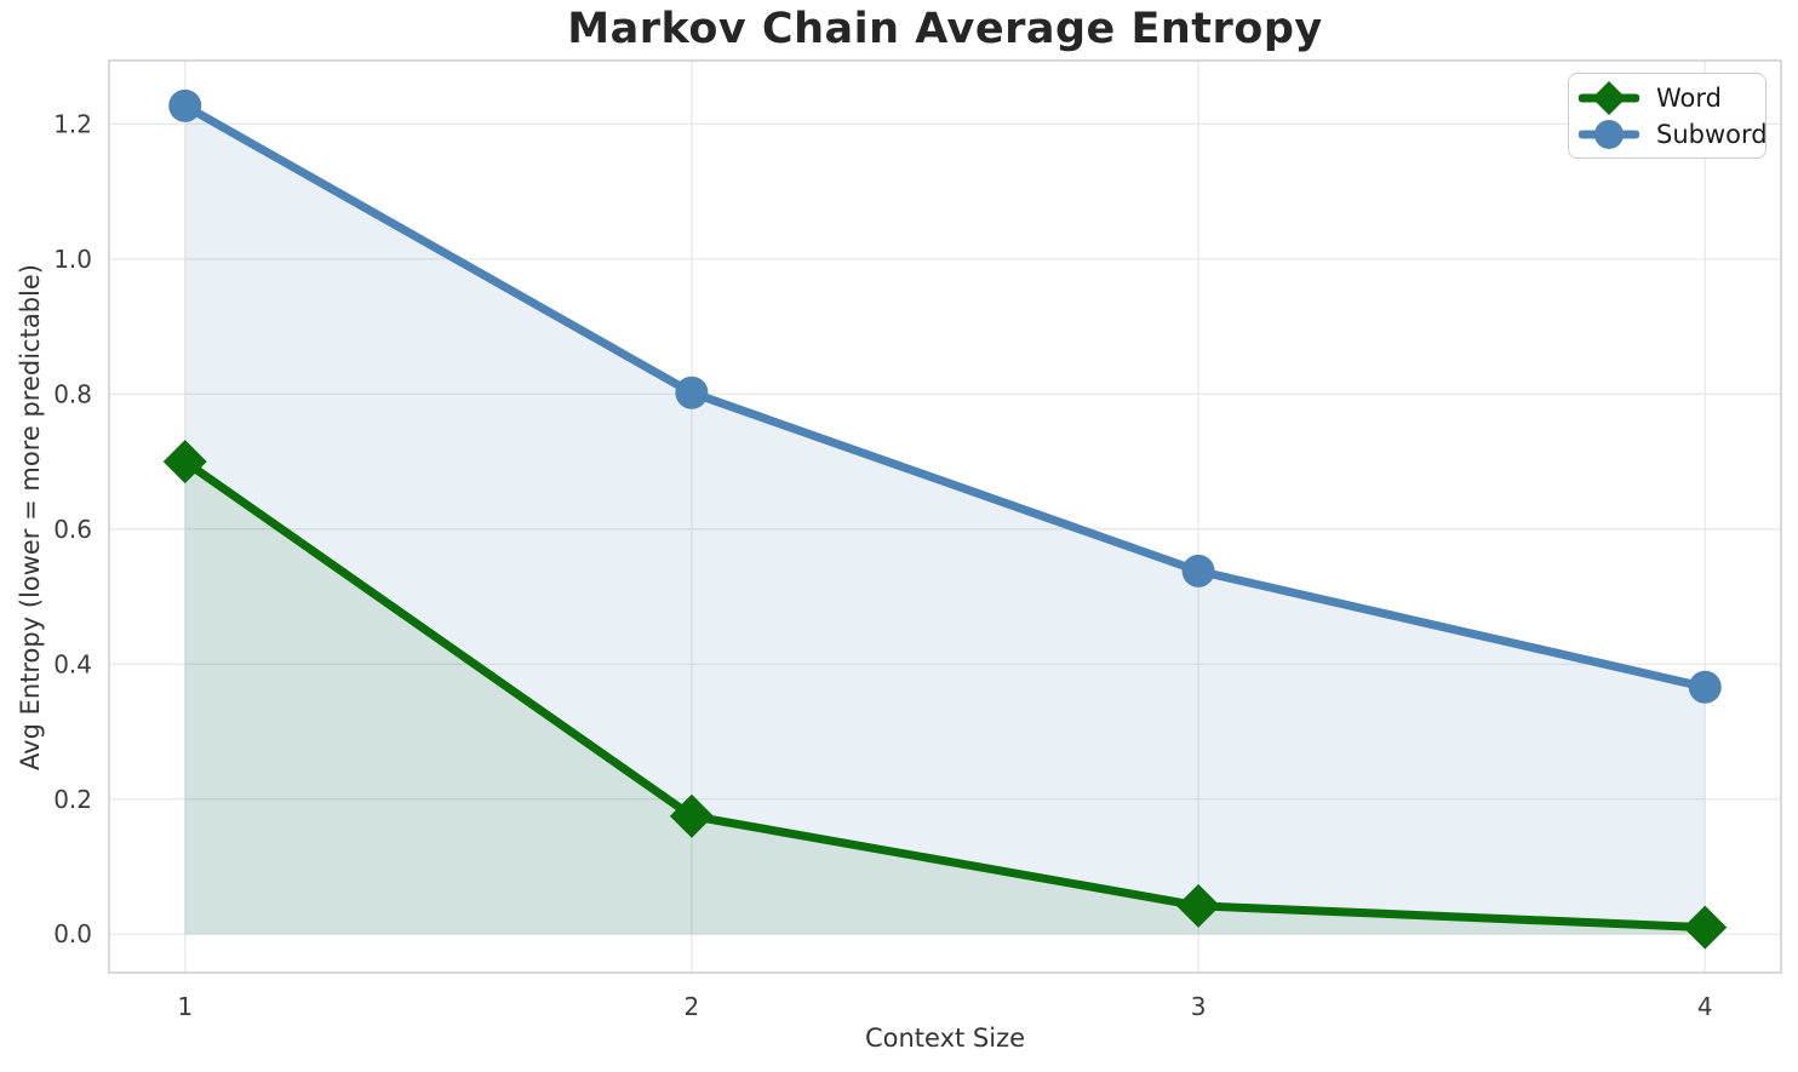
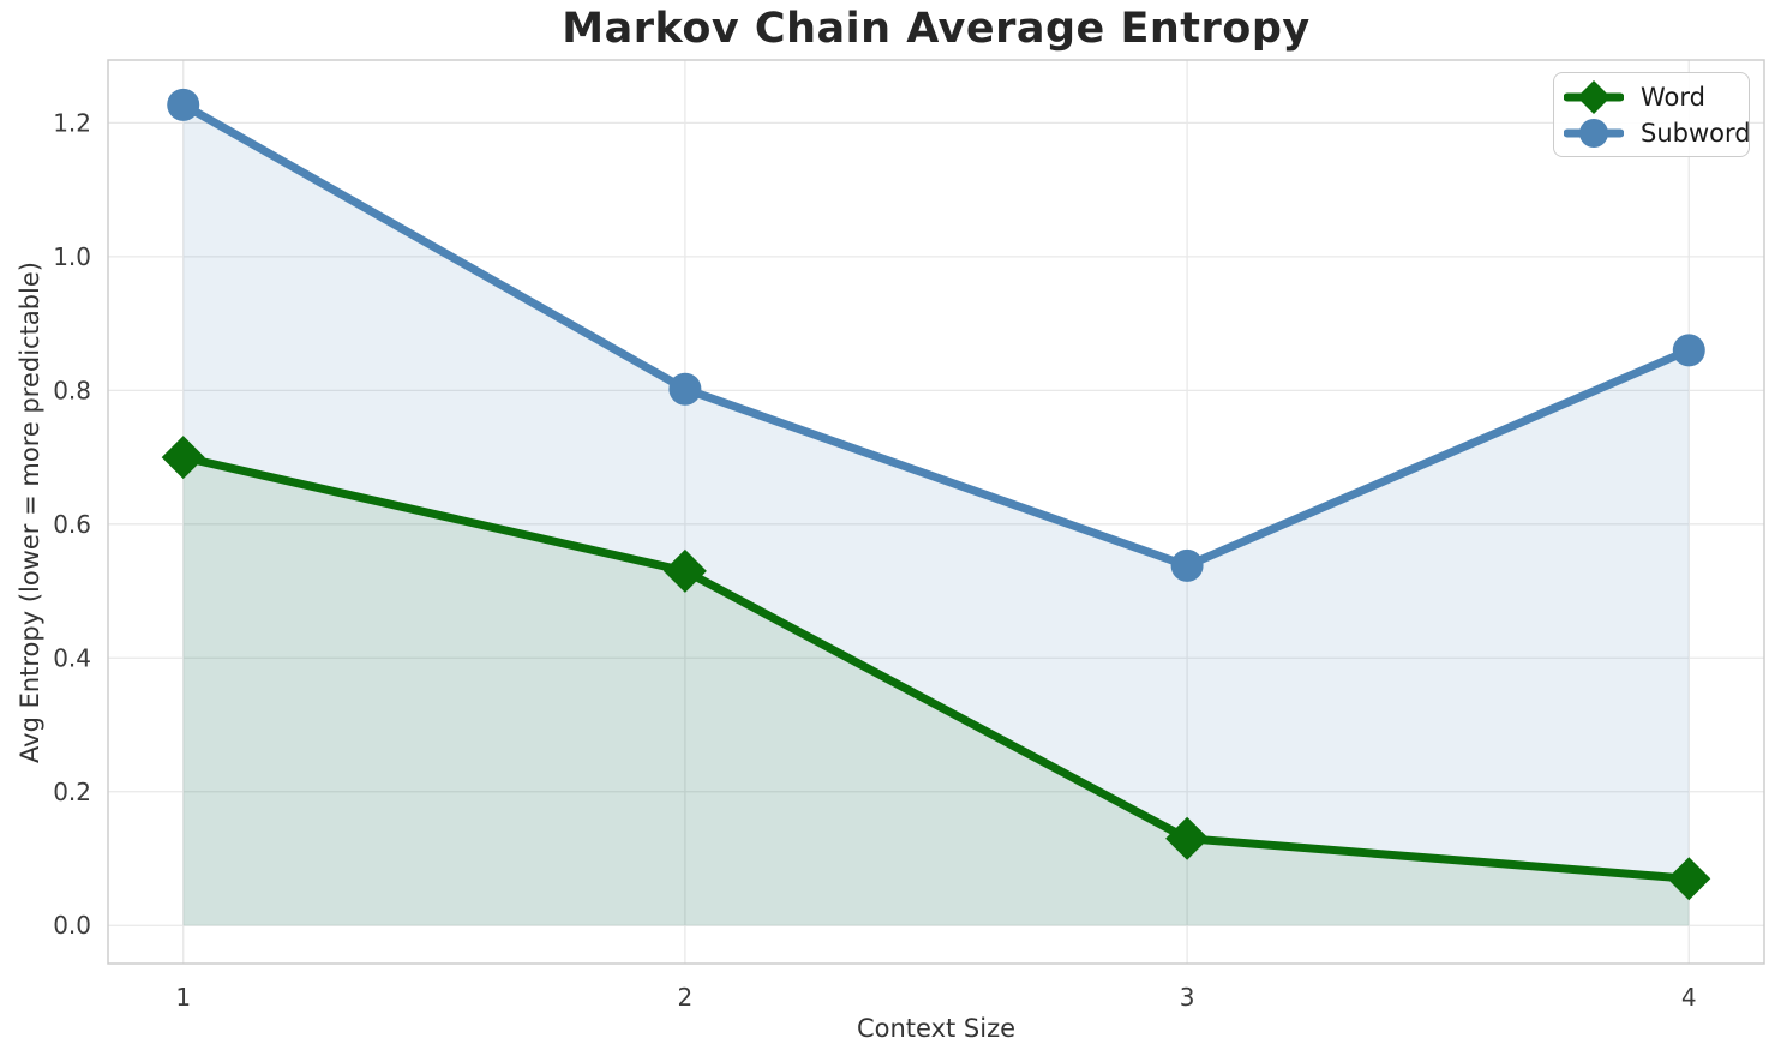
Word/2: 0.17 -> 0.53
Word/3: 0.04 -> 0.13
Word/4: 0.01 -> 0.07
Subword/4: 0.37 -> 0.86
